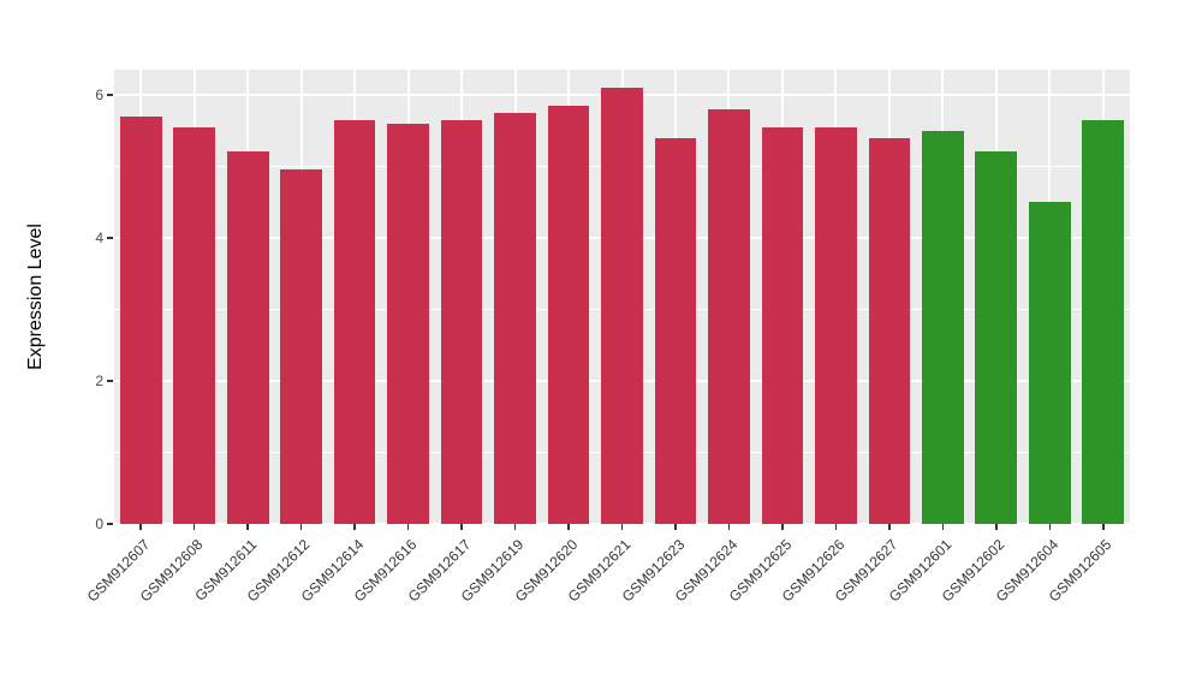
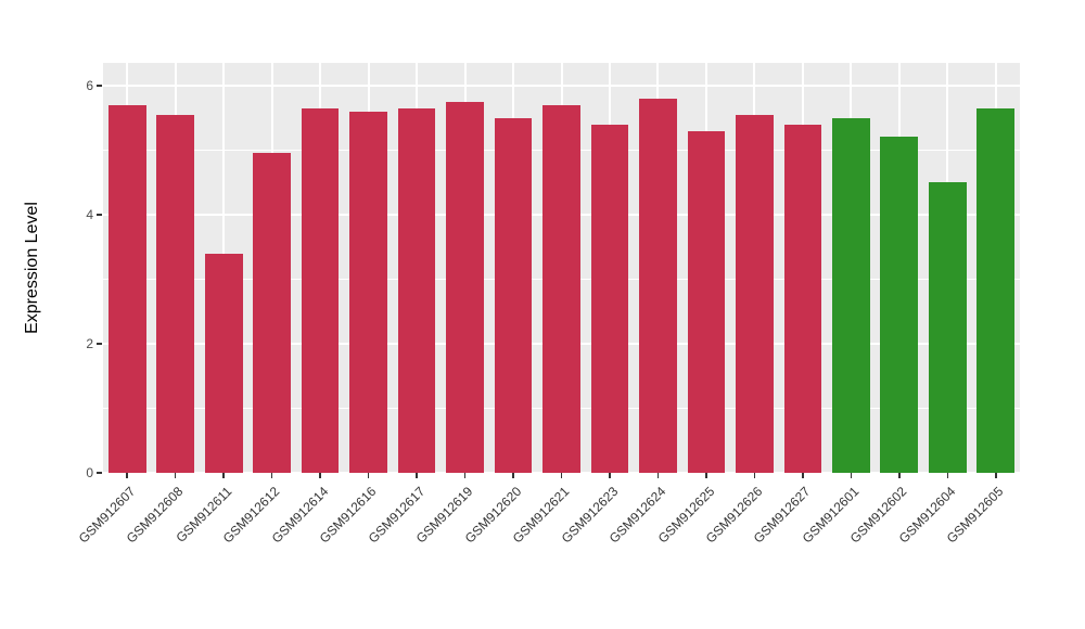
GSM912611: 5.2 -> 3.4
GSM912620: 5.8 -> 5.5
GSM912621: 6.1 -> 5.7
GSM912625: 5.5 -> 5.3
